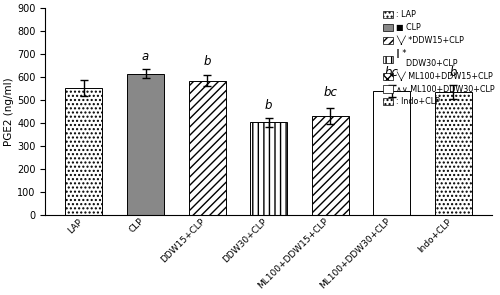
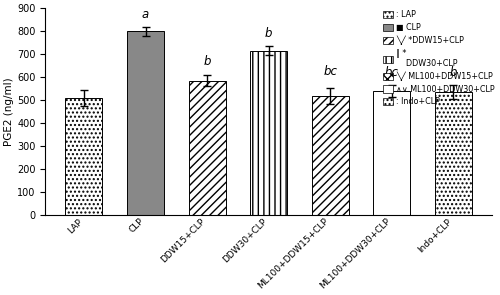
LAP: 555 -> 510
CLP: 615 -> 800
DDW30+CLP: 405 -> 715
ML100+DDW15+CLP: 430 -> 520
